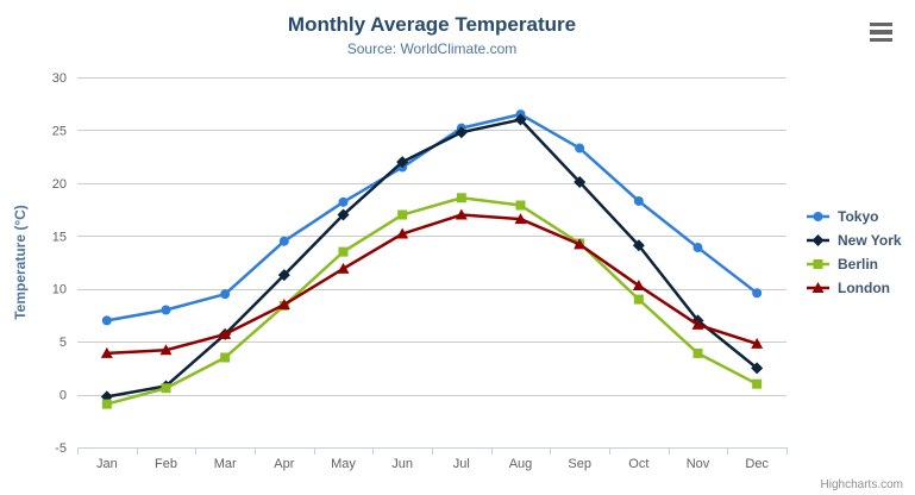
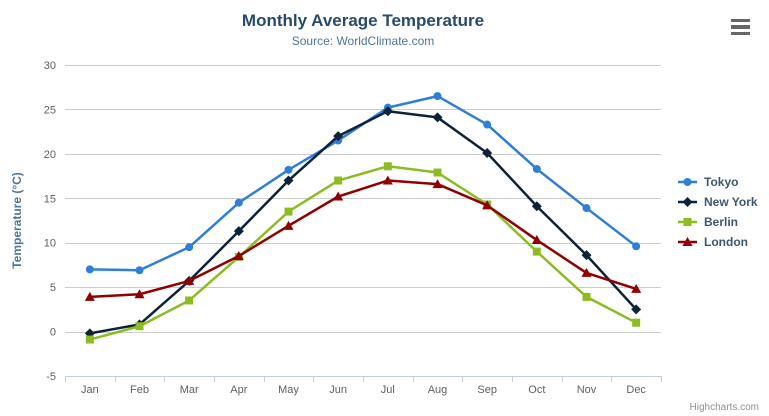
Tokyo/Feb: 8 -> 7
New York/Aug: 26 -> 24
New York/Nov: 7 -> 9
